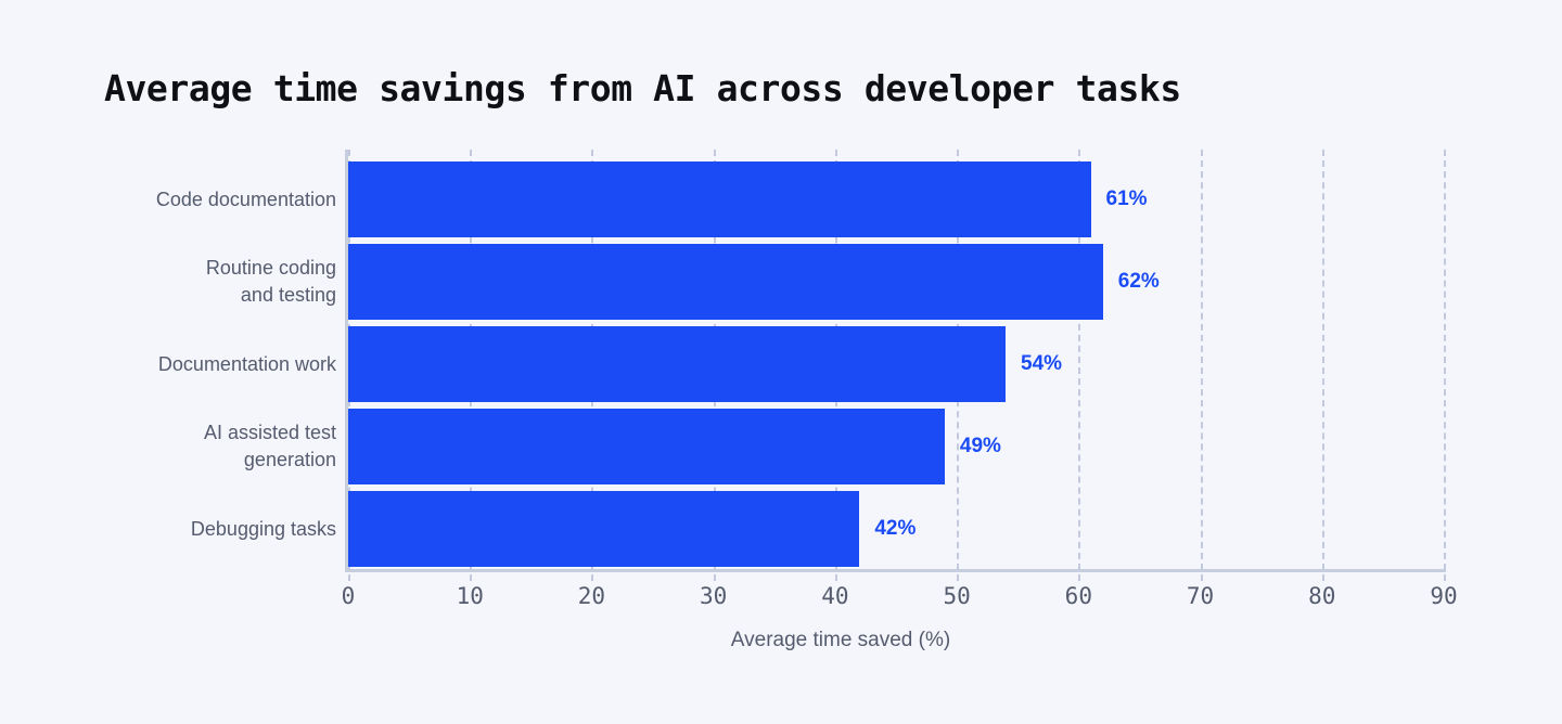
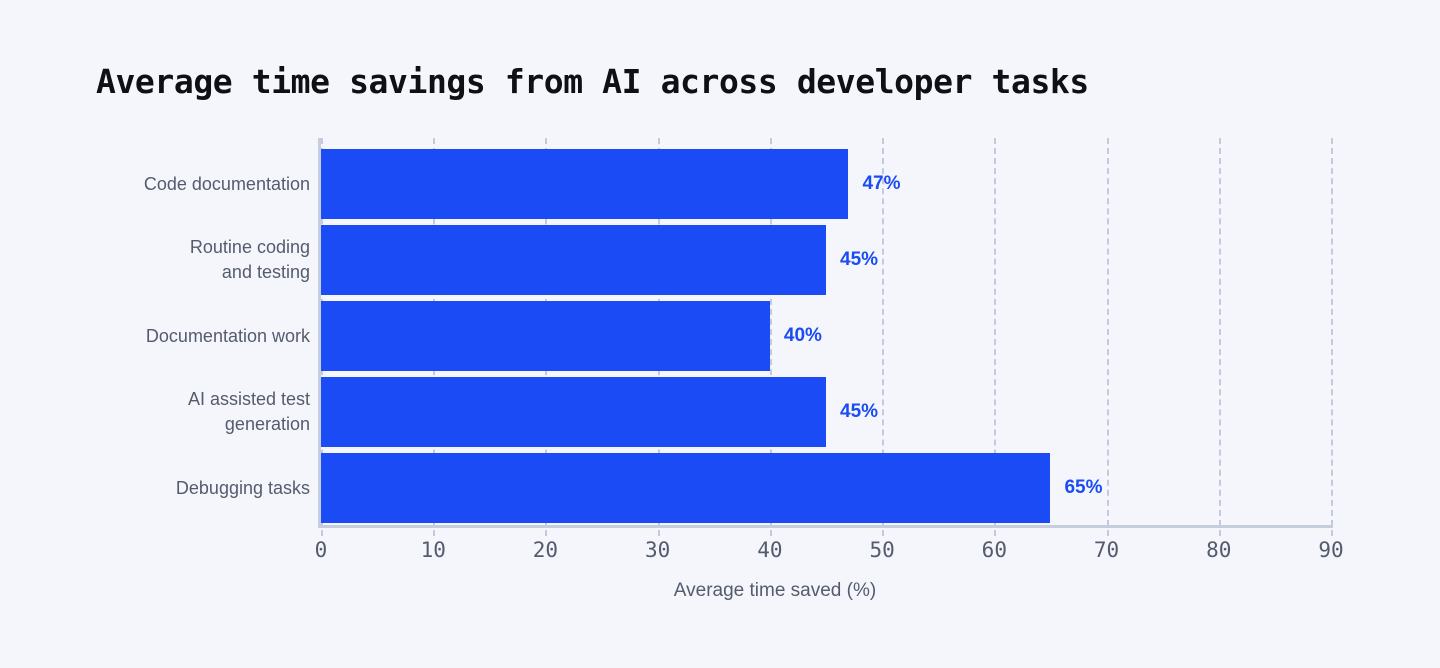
Code documentation: 61% -> 47%
Routine coding and testing: 62% -> 45%
Documentation work: 54% -> 40%
AI assisted test generation: 49% -> 45%
Debugging tasks: 42% -> 65%
